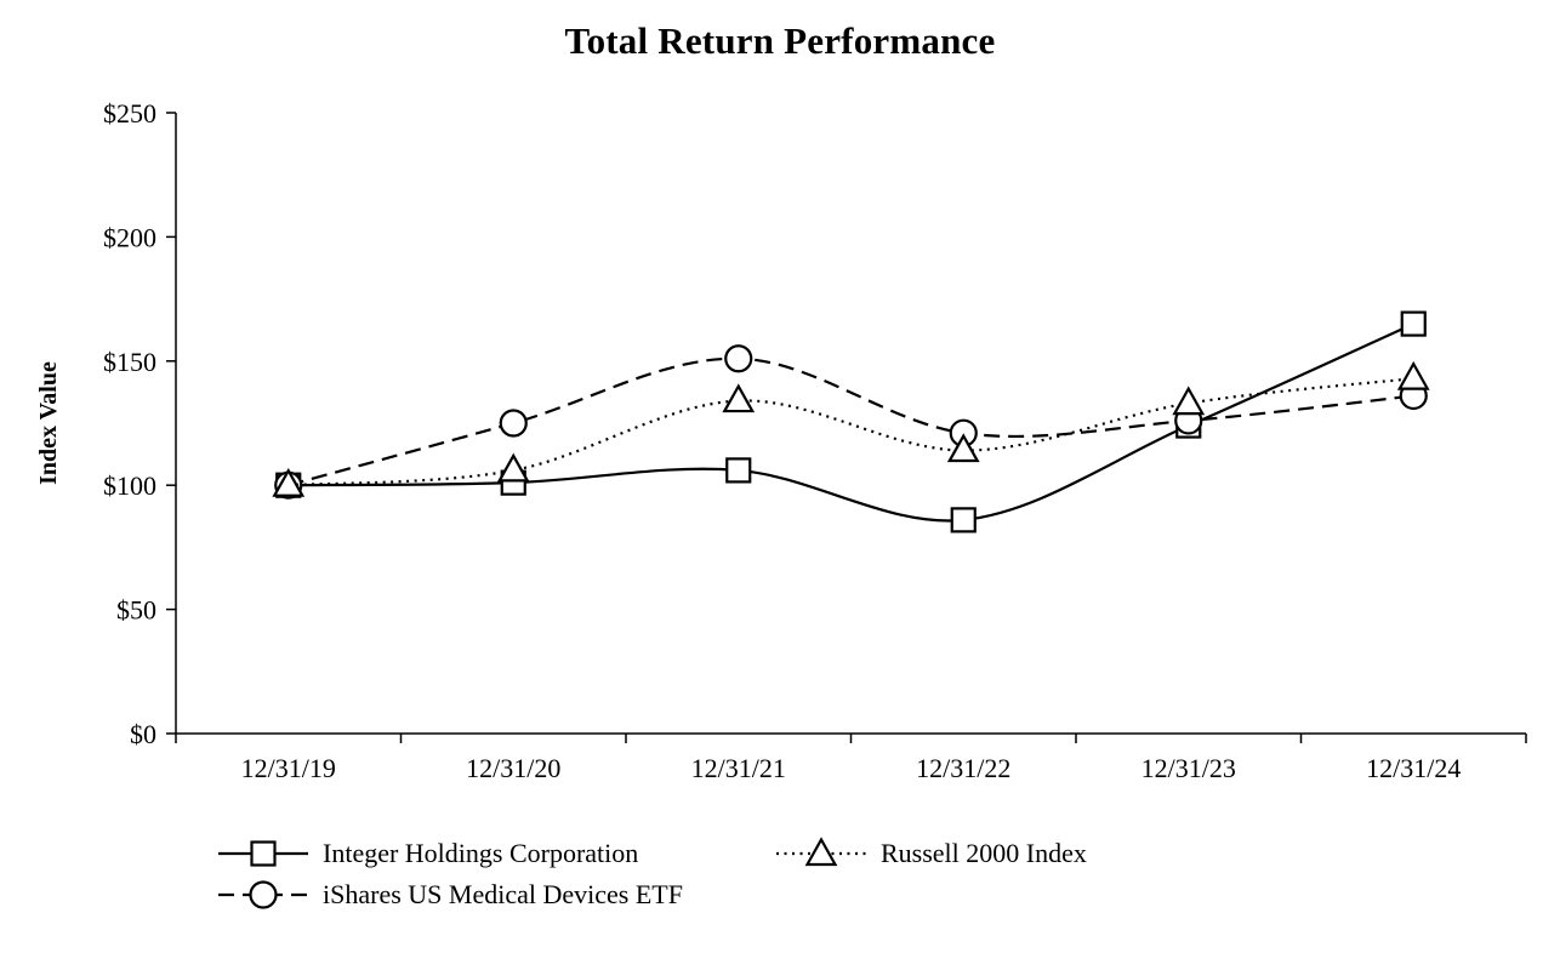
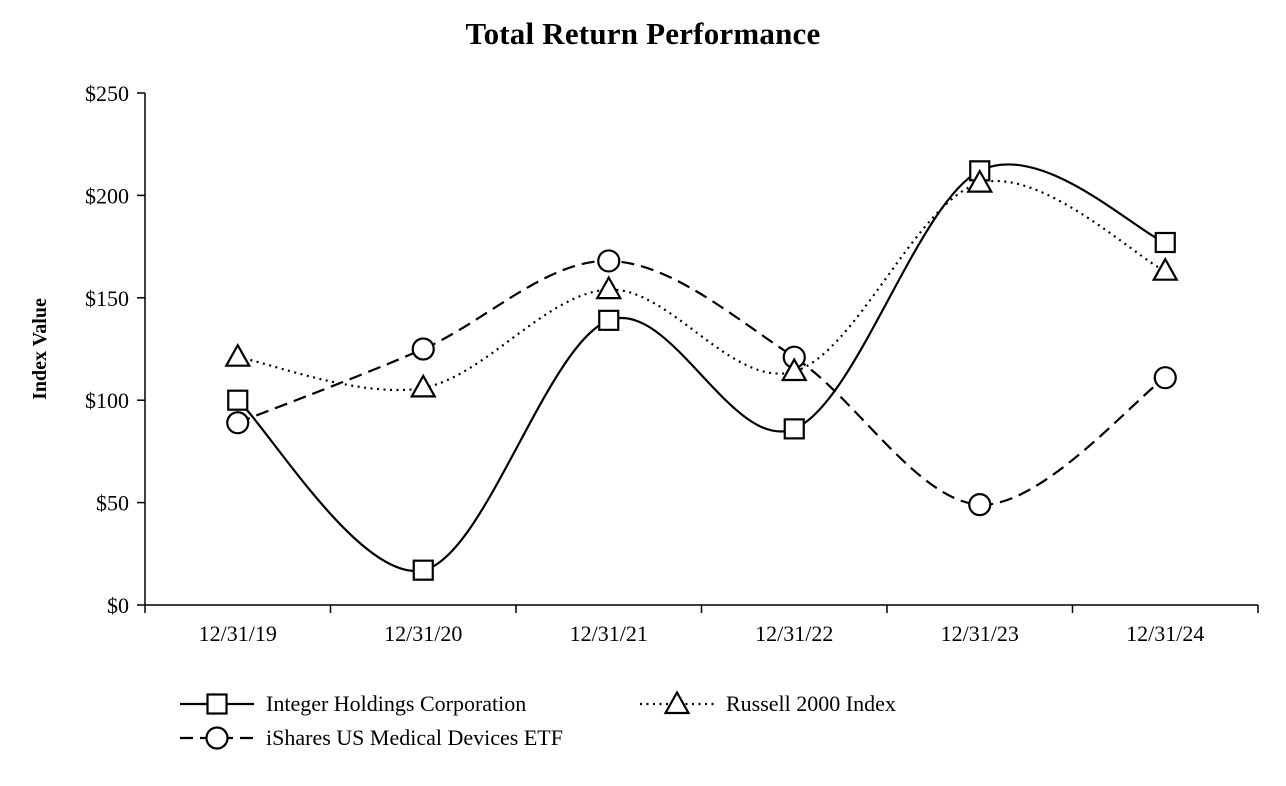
iShares US Medical Devices ETF/12/31/19: $100 -> $89
Russell 2000 Index/12/31/19: $100 -> $121
Integer Holdings Corporation/12/31/20: $101 -> $17
Integer Holdings Corporation/12/31/21: $106 -> $139
iShares US Medical Devices ETF/12/31/21: $151 -> $168
Russell 2000 Index/12/31/21: $134 -> $154
Integer Holdings Corporation/12/31/23: $124 -> $212
iShares US Medical Devices ETF/12/31/23: $126 -> $49
Russell 2000 Index/12/31/23: $133 -> $206
Integer Holdings Corporation/12/31/24: $165 -> $177
iShares US Medical Devices ETF/12/31/24: $136 -> $111
Russell 2000 Index/12/31/24: $143 -> $163
